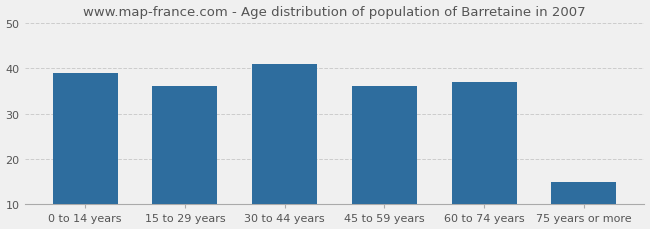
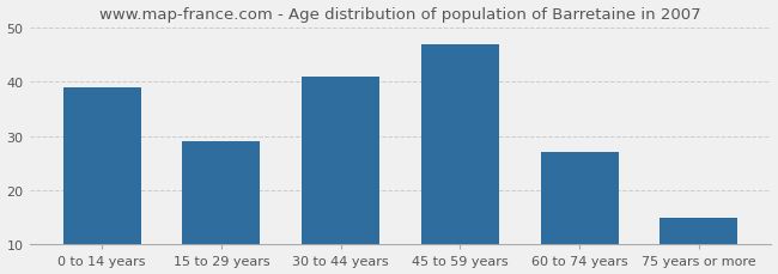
15 to 29 years: 36 -> 29
45 to 59 years: 36 -> 47
60 to 74 years: 37 -> 27
